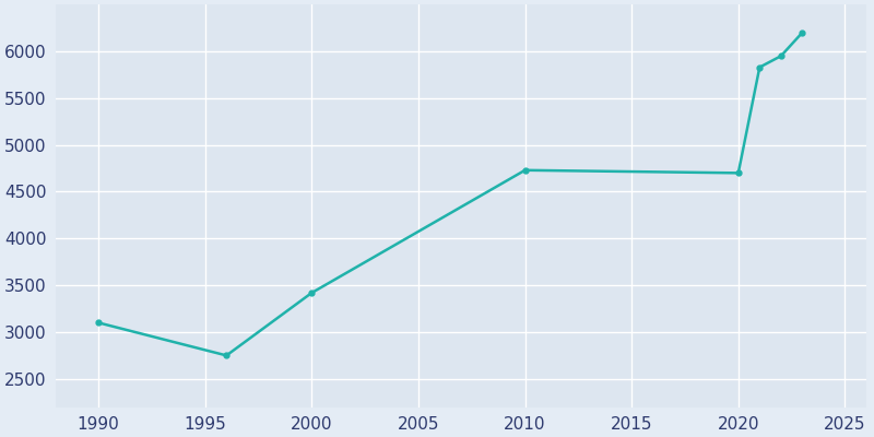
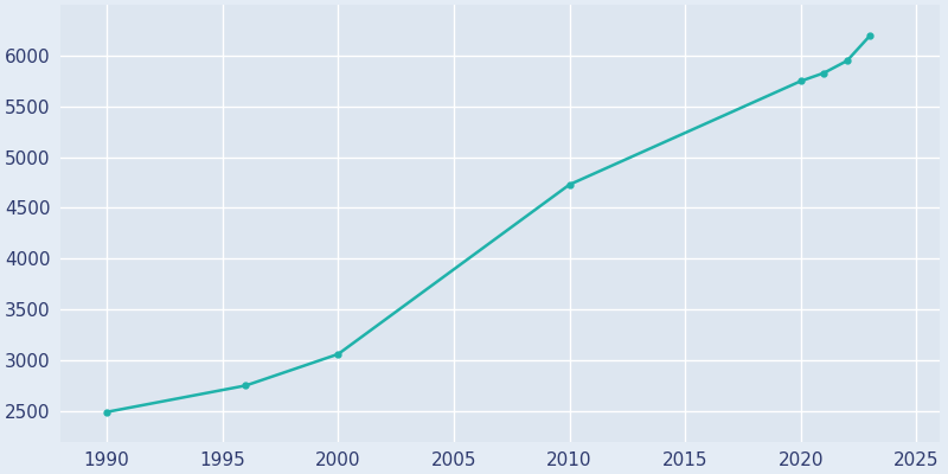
1990: 3100 -> 2490
2000: 3420 -> 3060
2020: 4700 -> 5750
